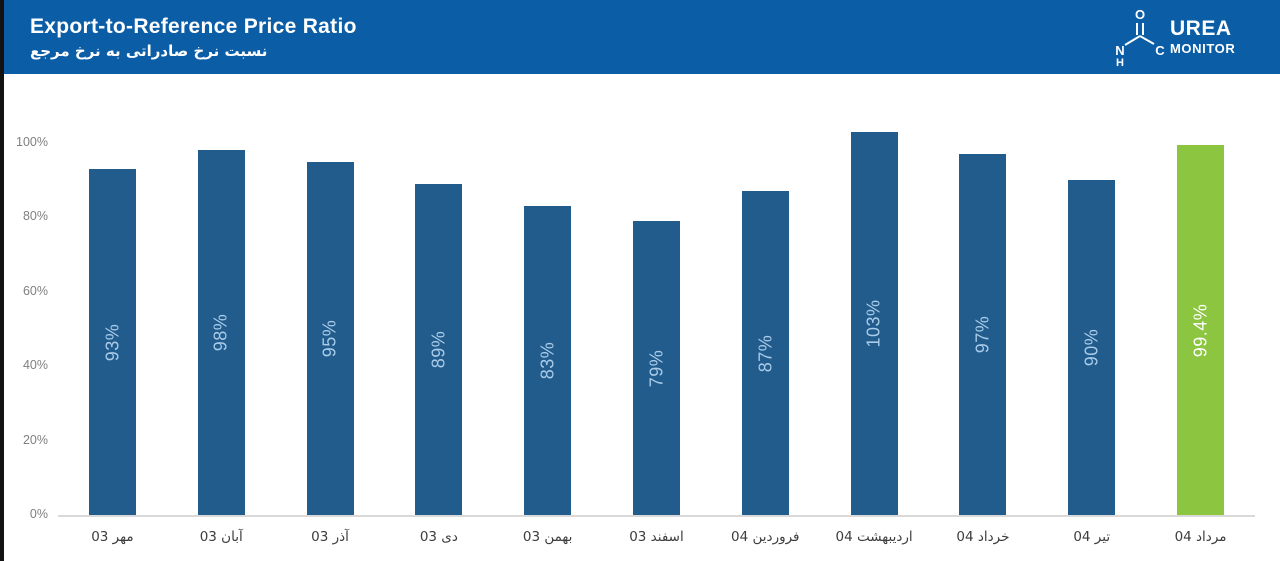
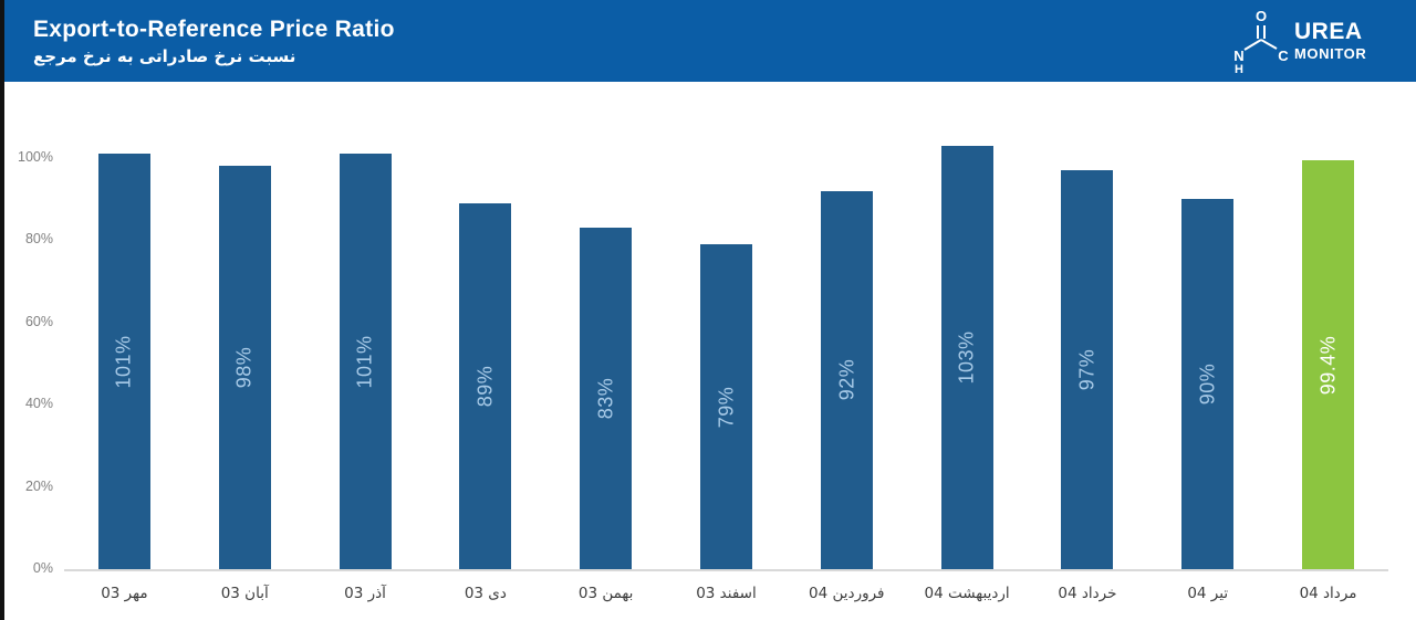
مهر 03: 93% -> 101%
آذر 03: 95% -> 101%
فروردین 04: 87% -> 92%
